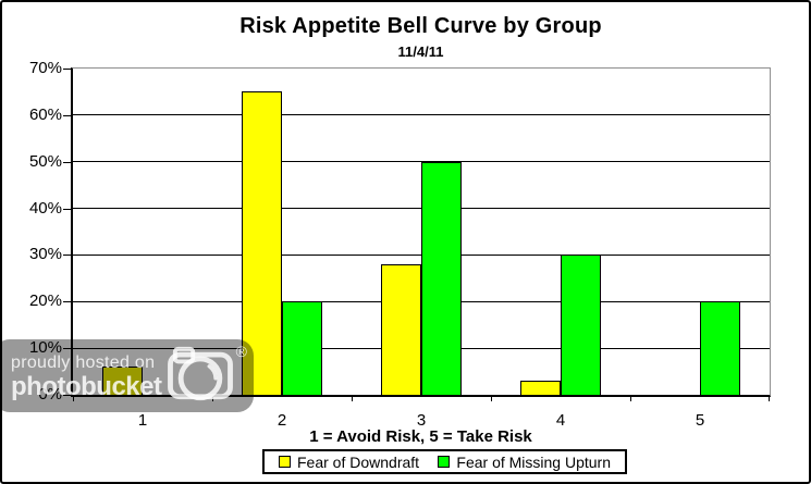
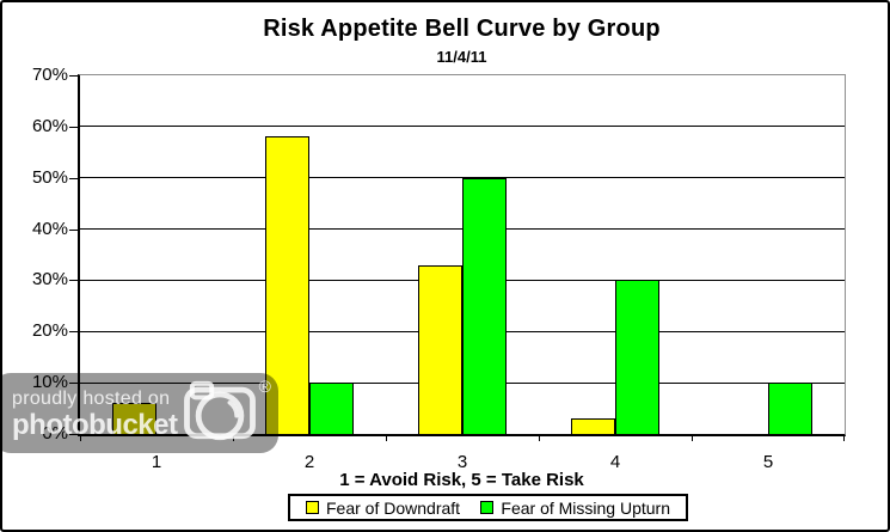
Fear of Downdraft/2: 65% -> 58%
Fear of Missing Upturn/2: 20% -> 10%
Fear of Downdraft/3: 28% -> 33%
Fear of Missing Upturn/5: 20% -> 10%
